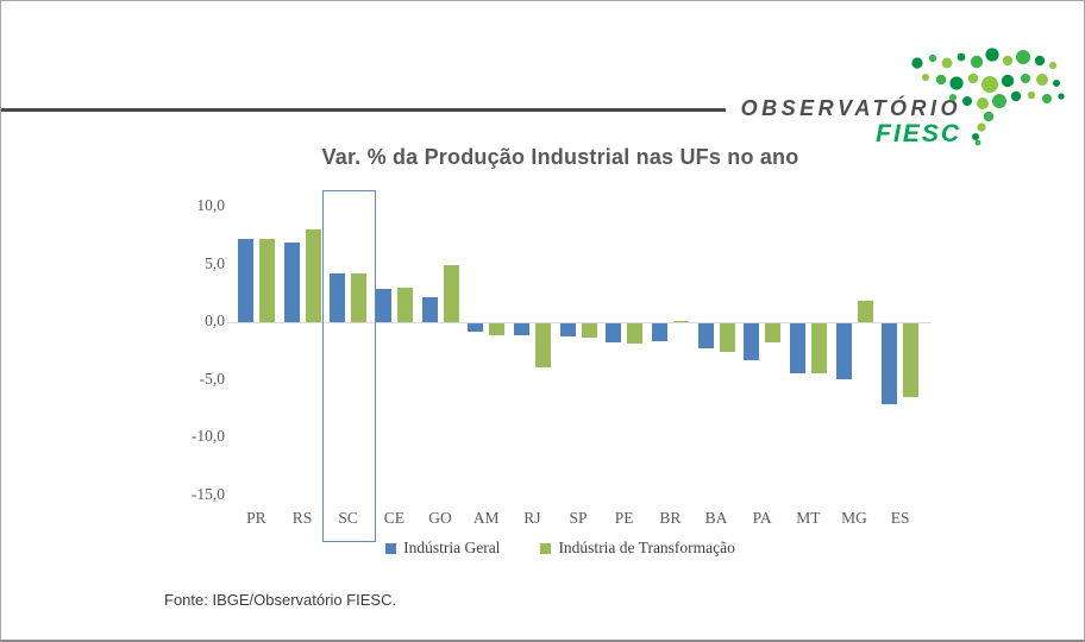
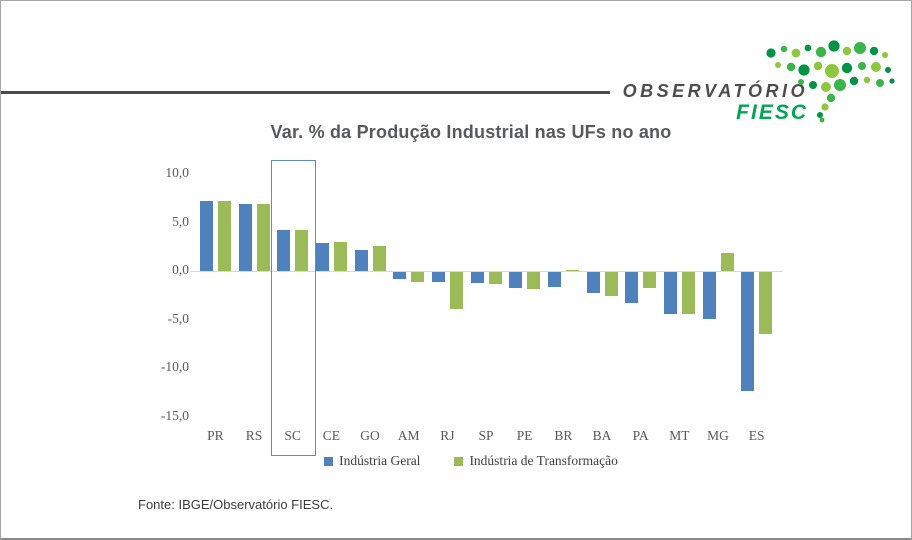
Indústria de Transformação/RS: 8 -> 7
Indústria de Transformação/GO: 5 -> 3
Indústria Geral/ES: -7 -> -12
